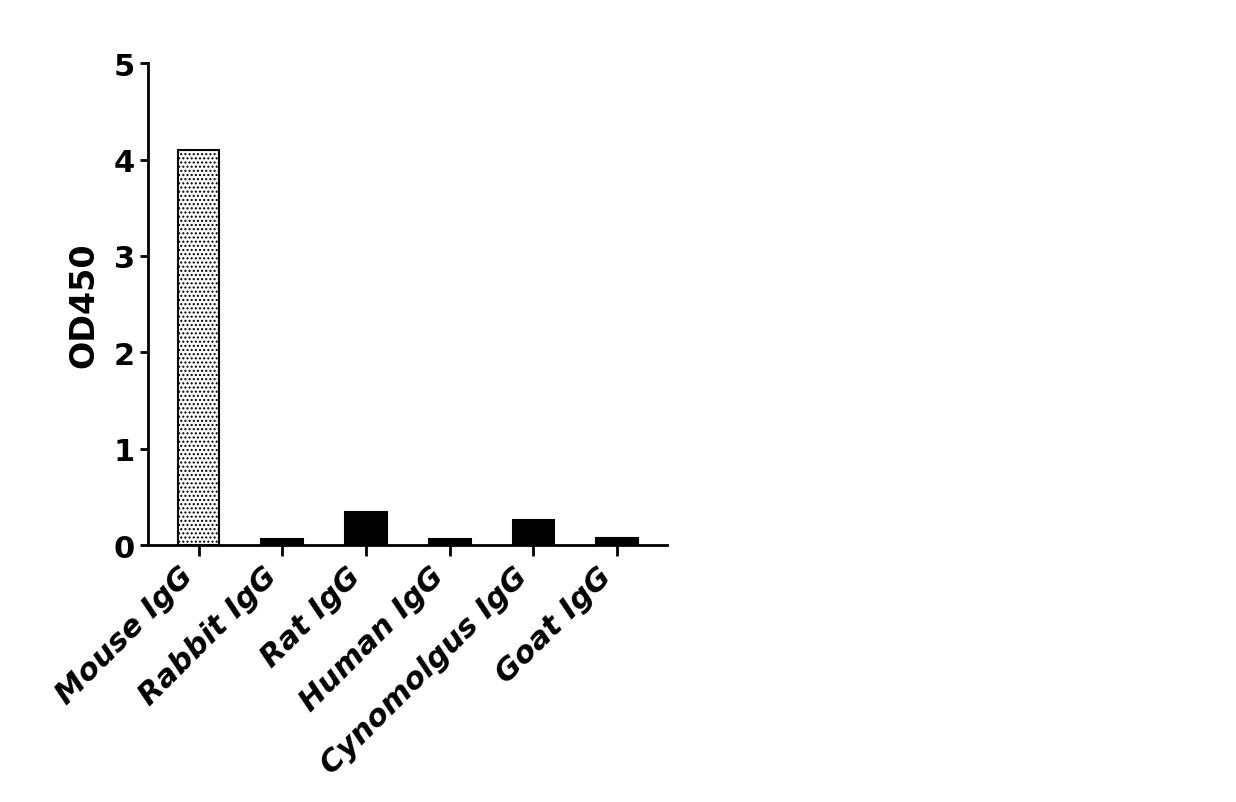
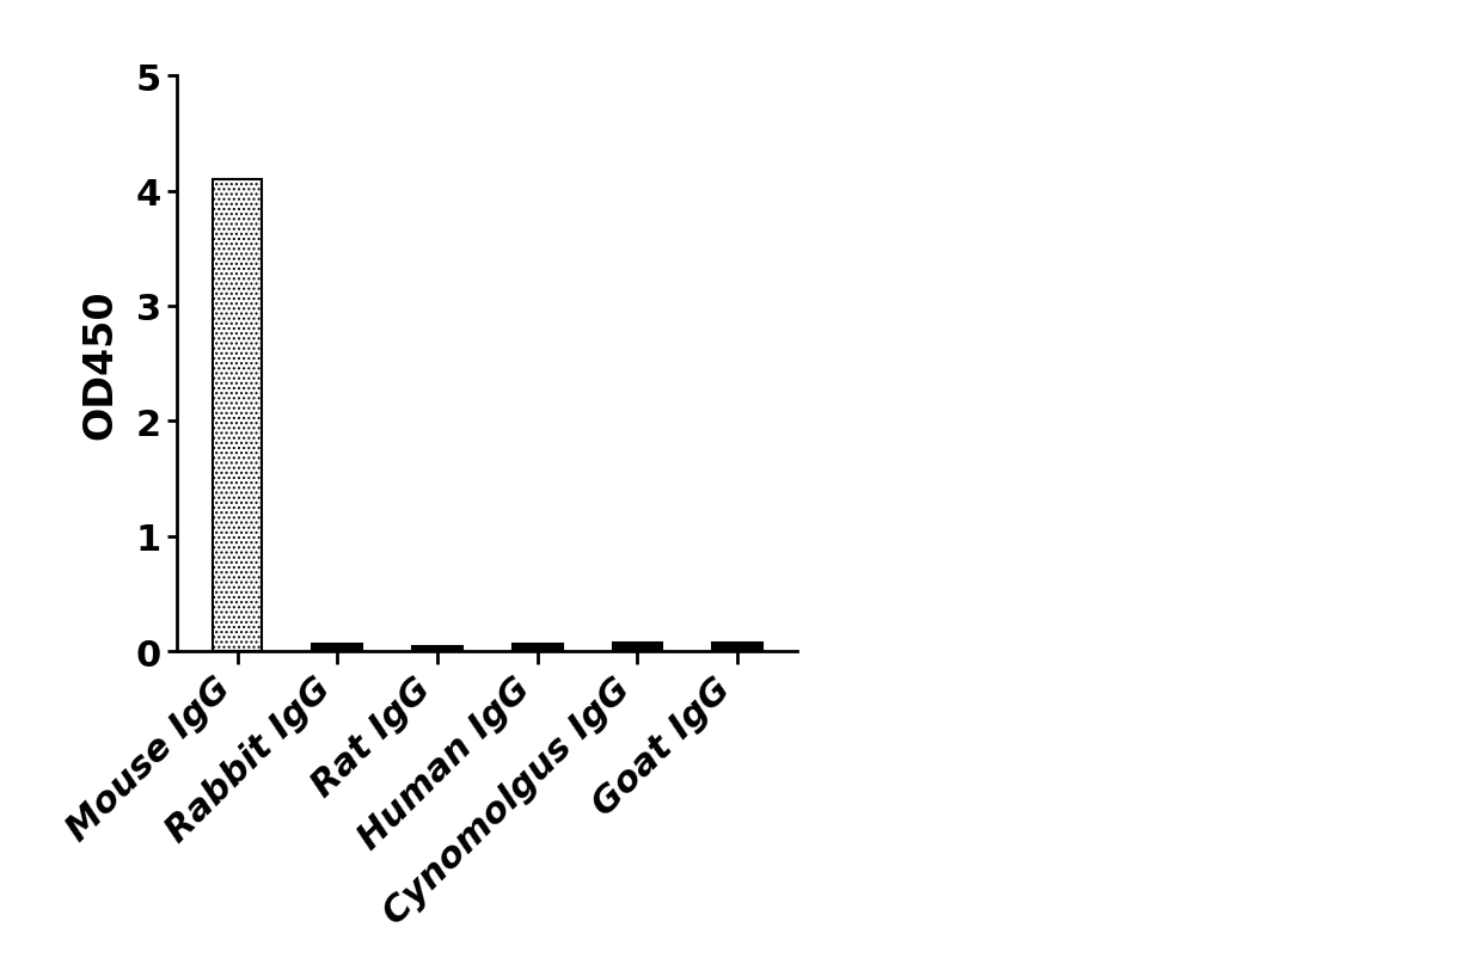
Rat IgG: 0.34 -> 0.04
Cynomolgus IgG: 0.26 -> 0.07
